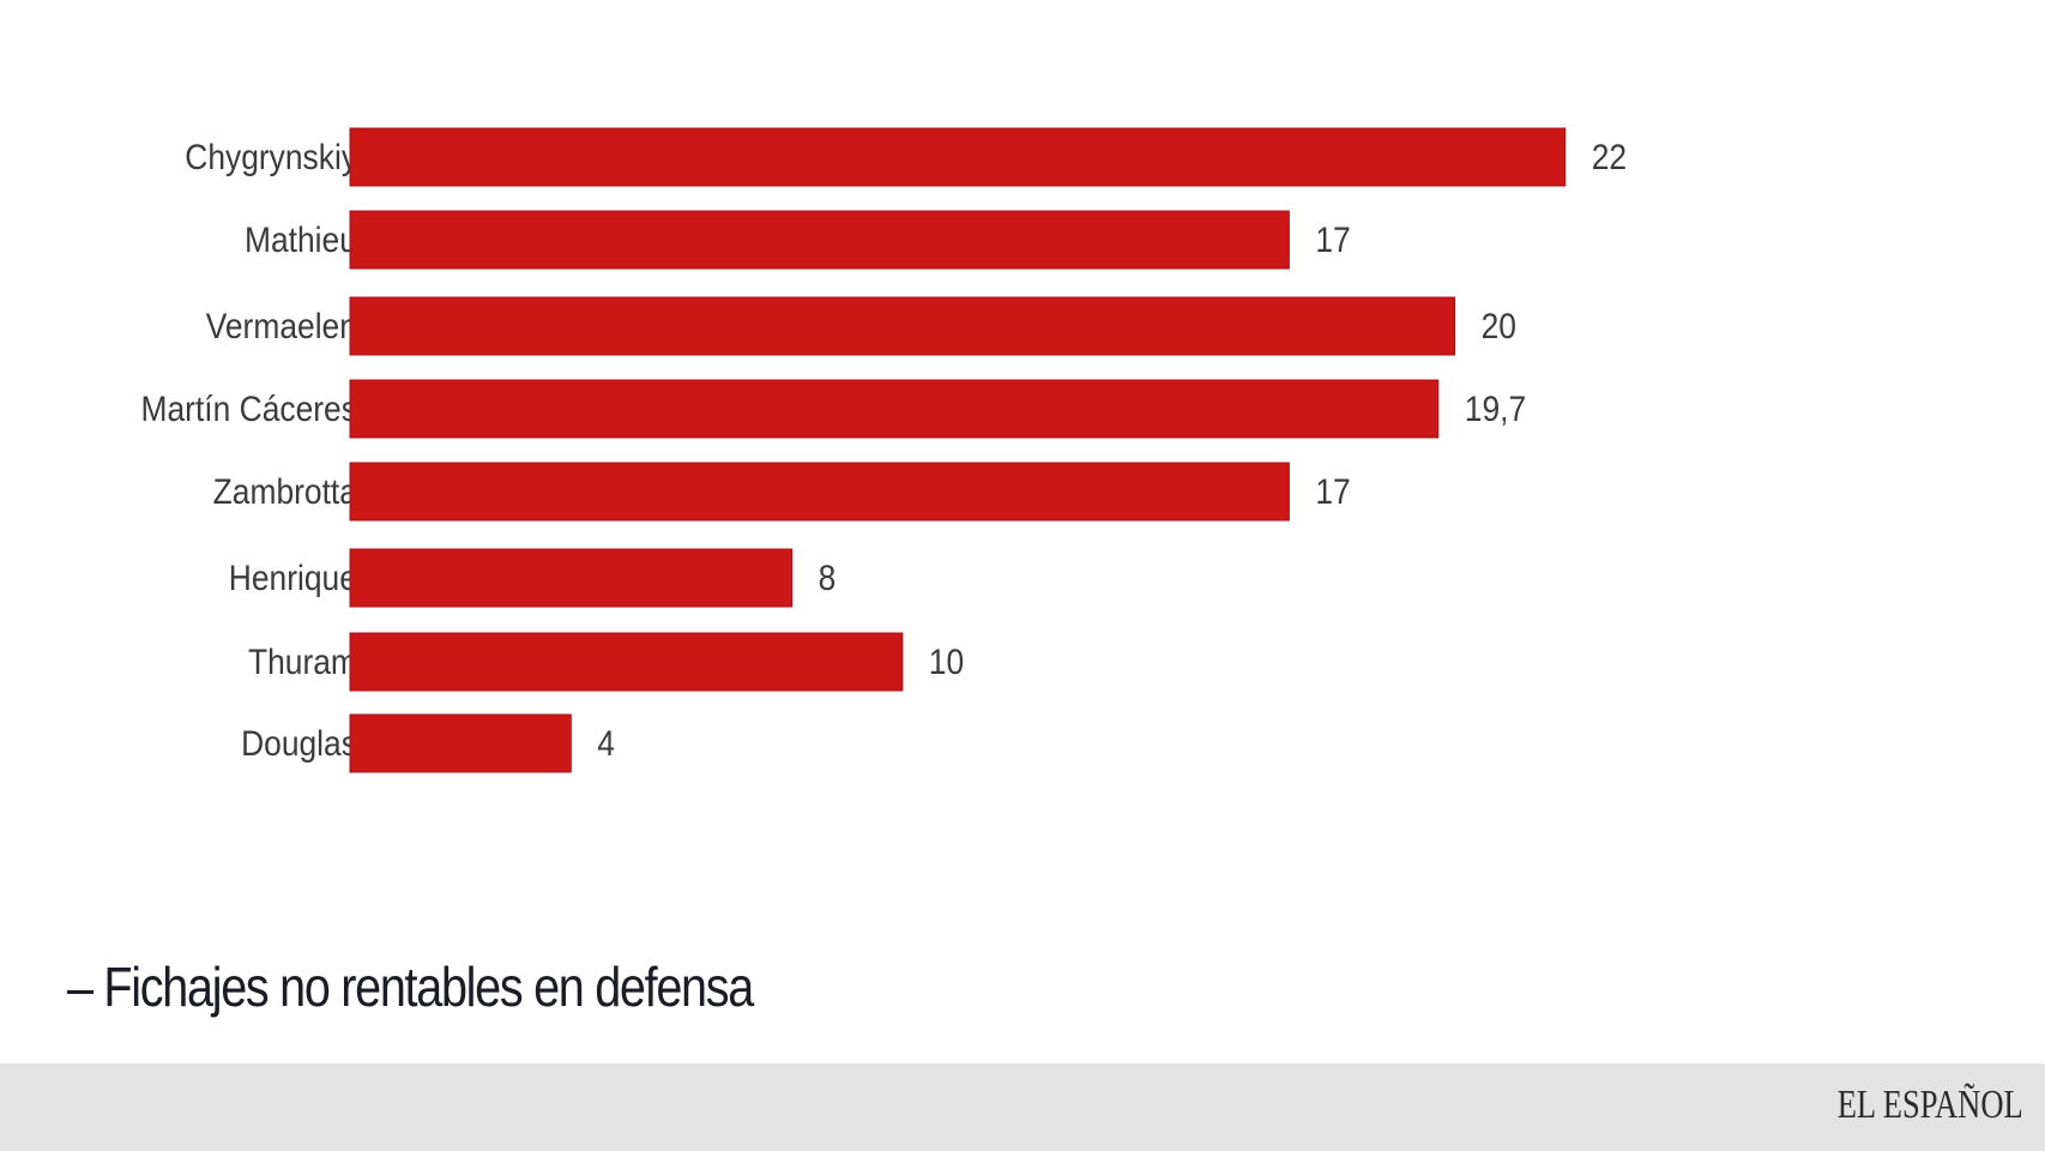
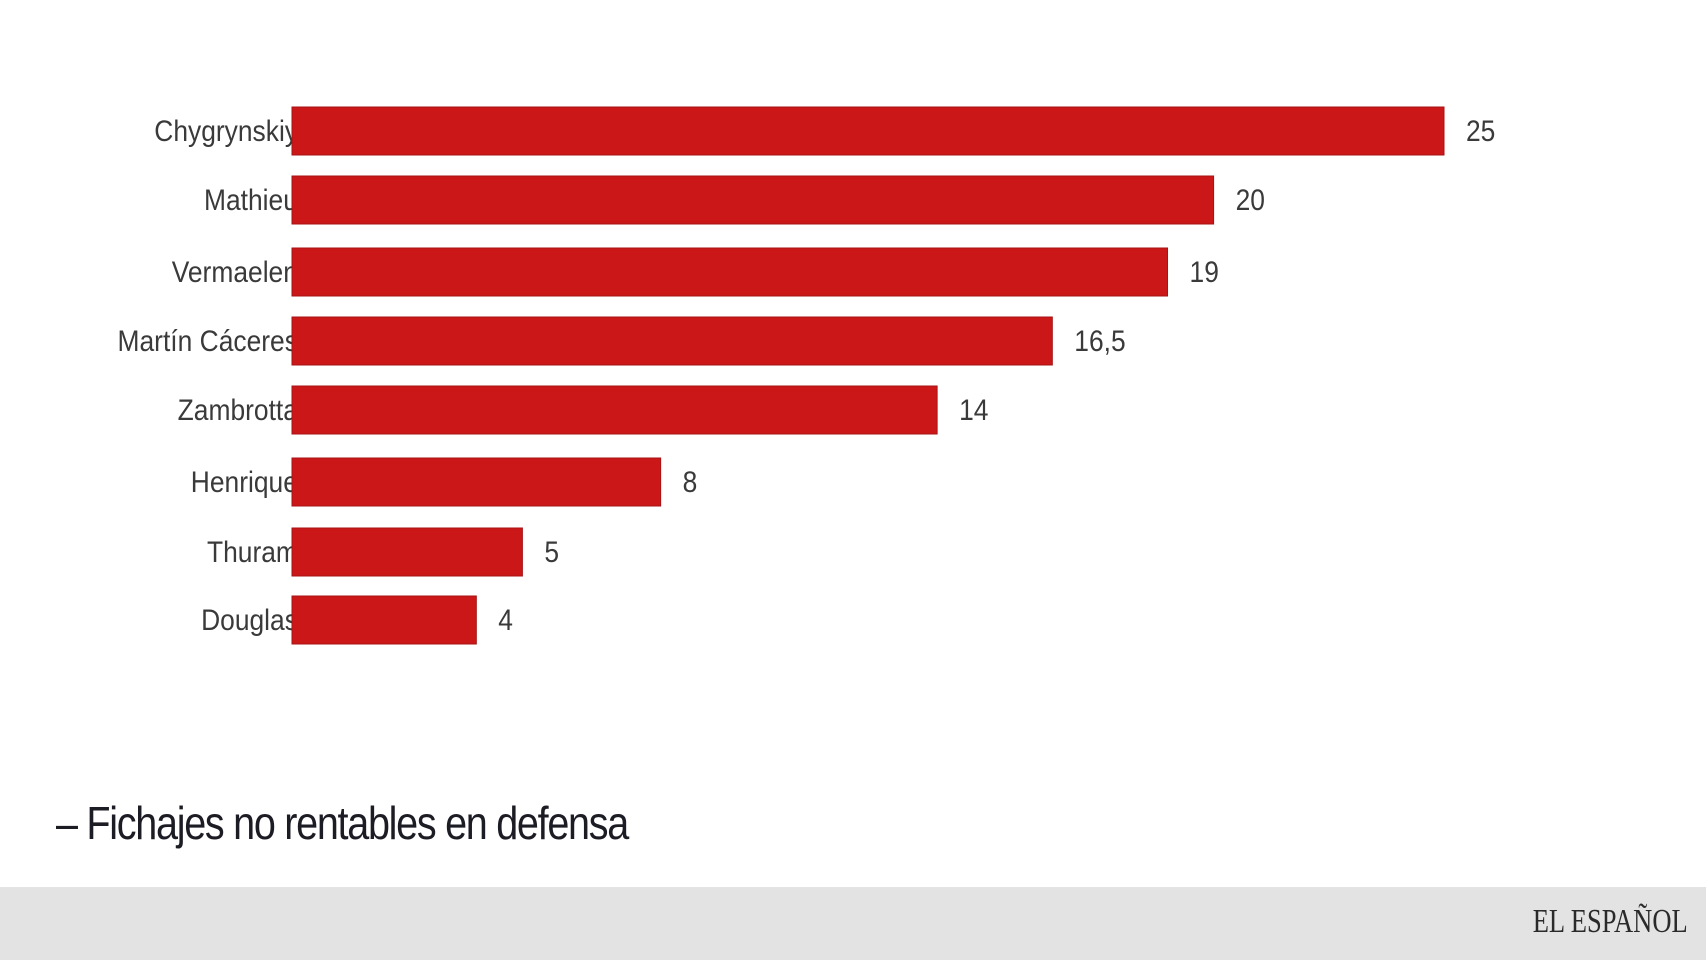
Chygrynskiy: 22 -> 25
Mathieu: 17 -> 20
Vermaelen: 20 -> 19
Martín Cáceres: 19,7 -> 16,5
Zambrotta: 17 -> 14
Thuram: 10 -> 5
